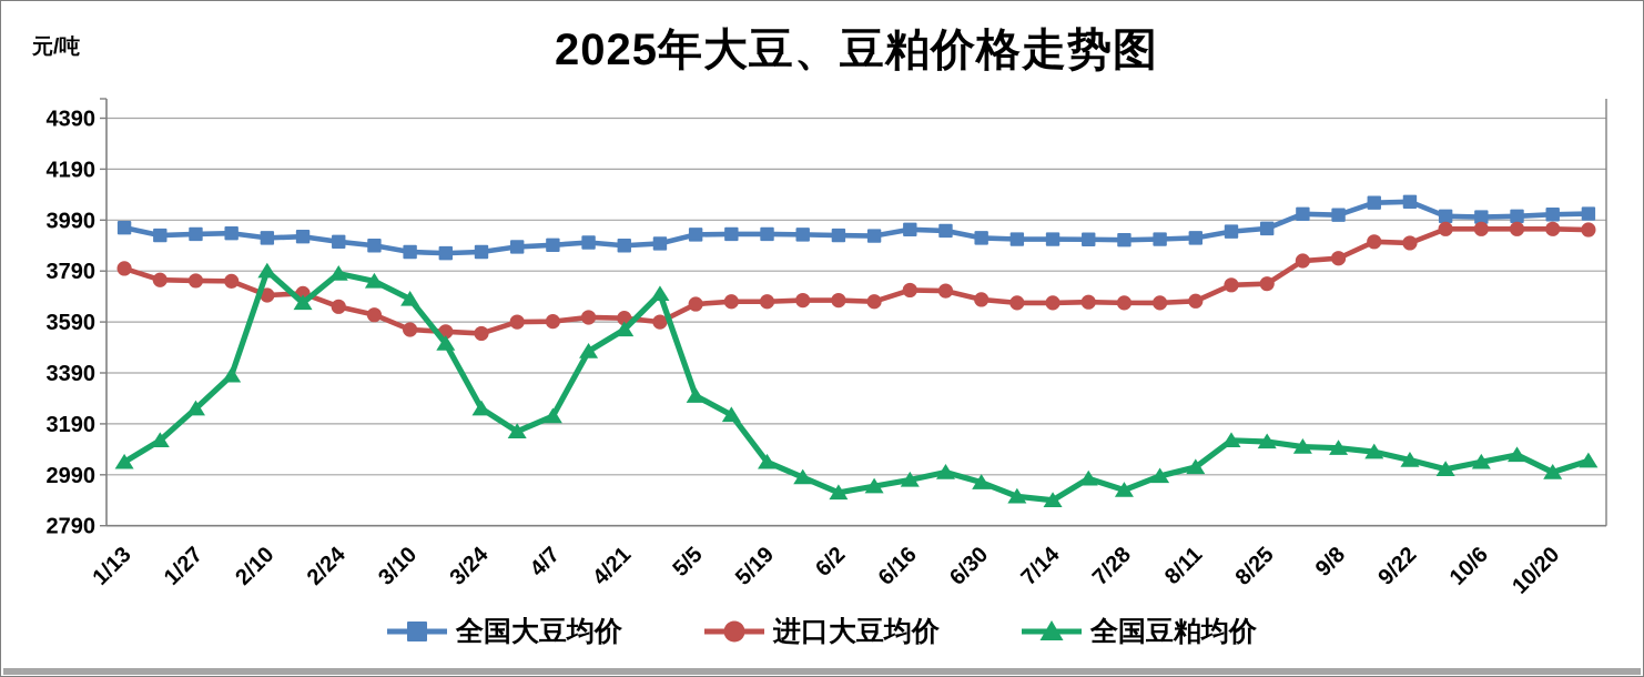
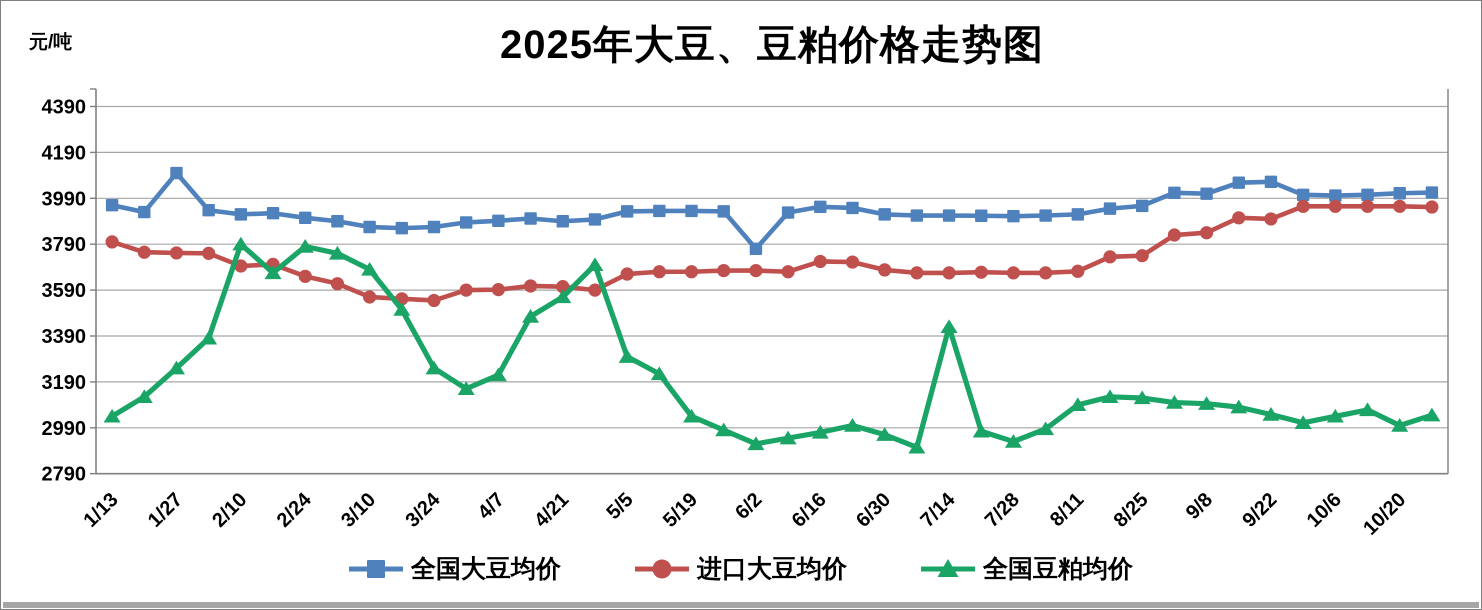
全国大豆均价/1/27: 3940 -> 4100
全国大豆均价/6/2: 3930 -> 3770
全国豆粕均价/7/14: 2890 -> 3430
全国豆粕均价/8/11: 3020 -> 3090
